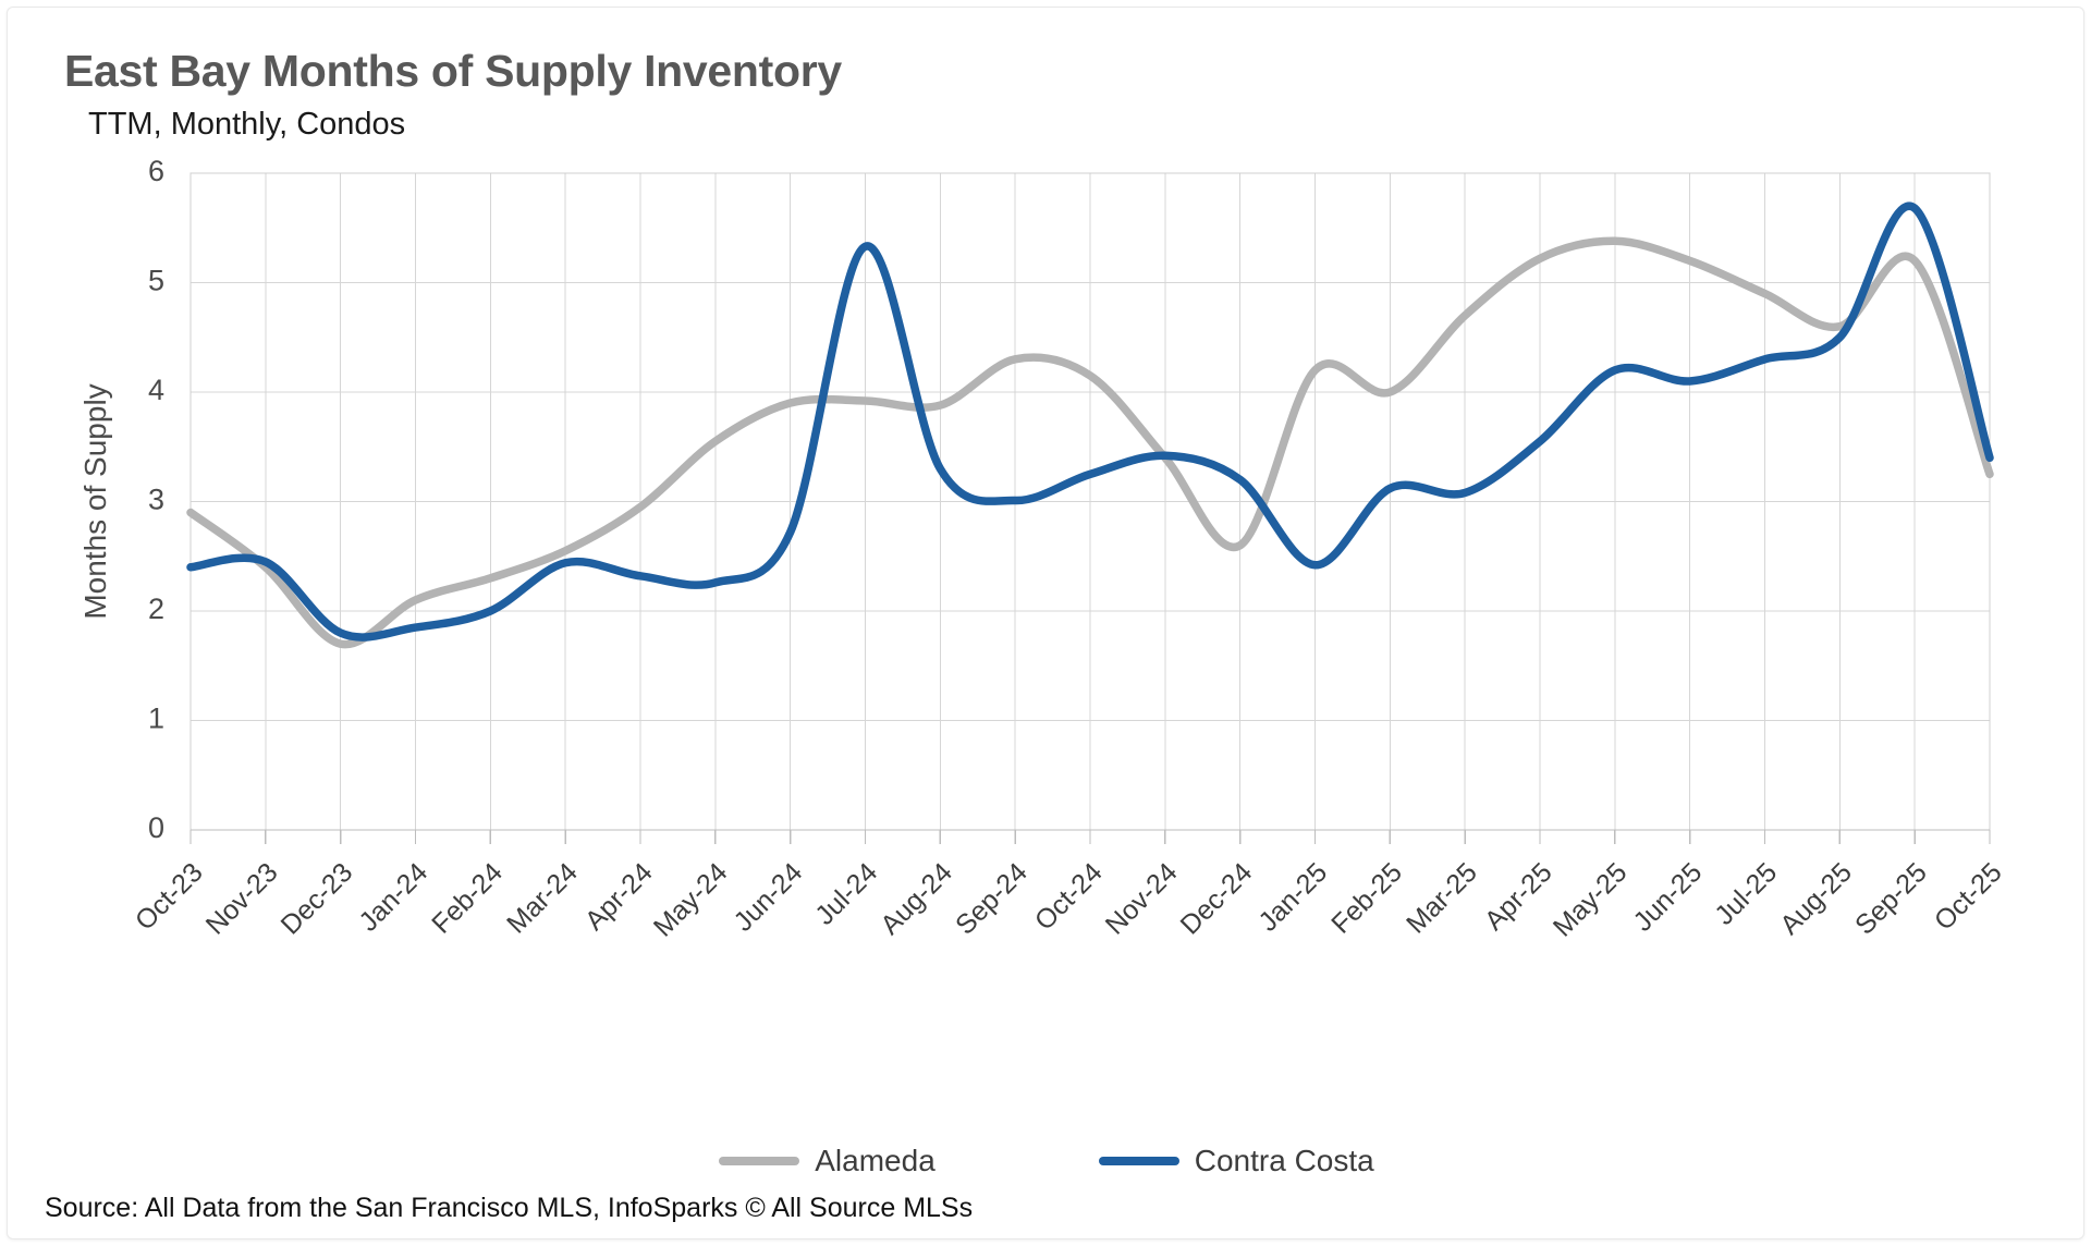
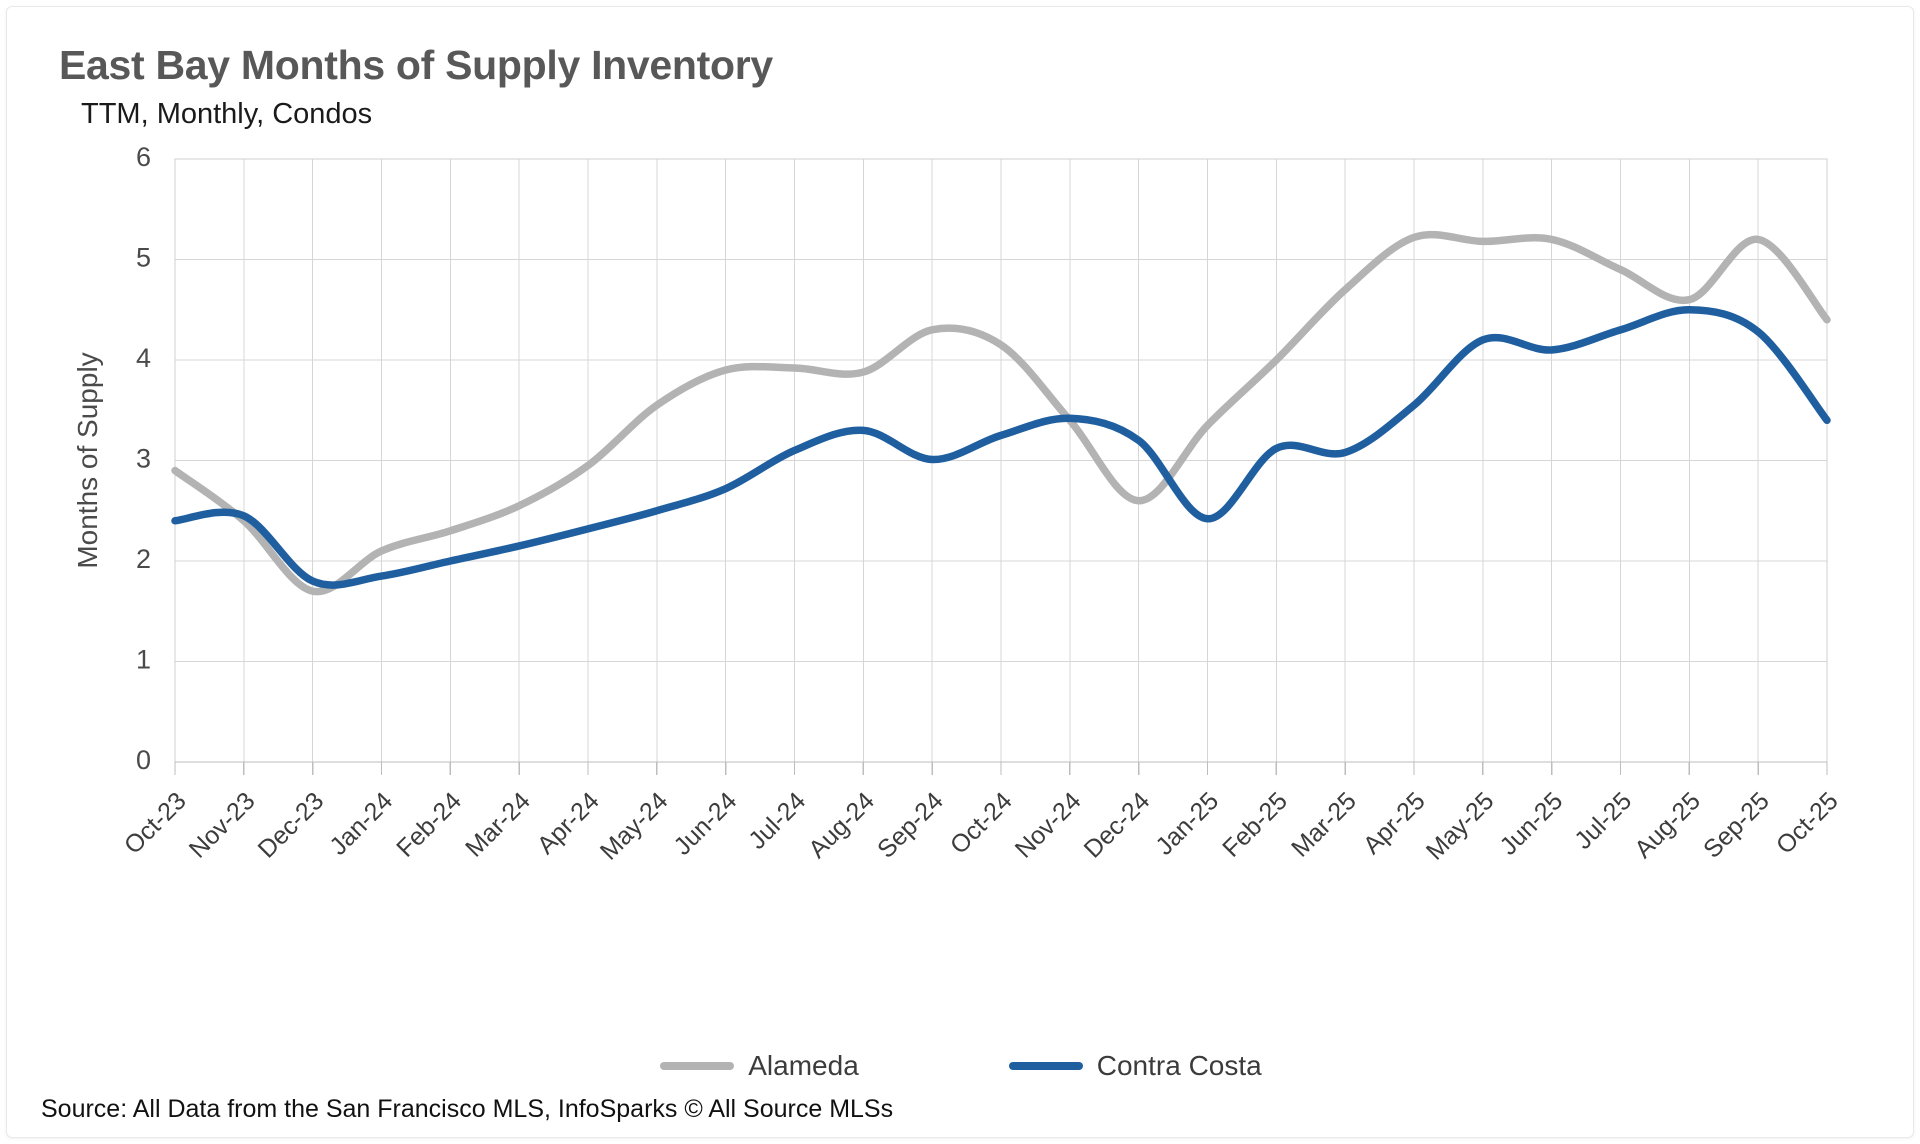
Contra Costa/Mar-24: 2.44 -> 2.15
Contra Costa/May-24: 2.26 -> 2.50
Contra Costa/Jul-24: 5.33 -> 3.10
Alameda/Jan-25: 4.20 -> 3.35
Alameda/May-25: 5.38 -> 5.18
Contra Costa/Sep-25: 5.68 -> 4.28
Alameda/Oct-25: 3.25 -> 4.40
